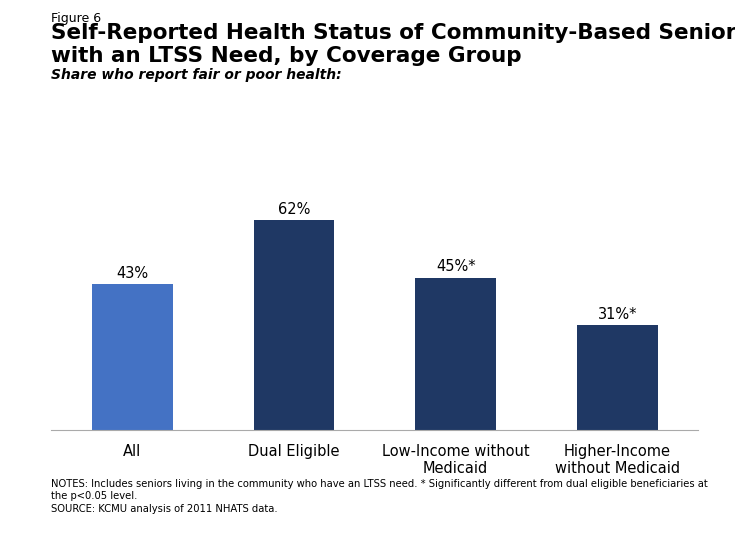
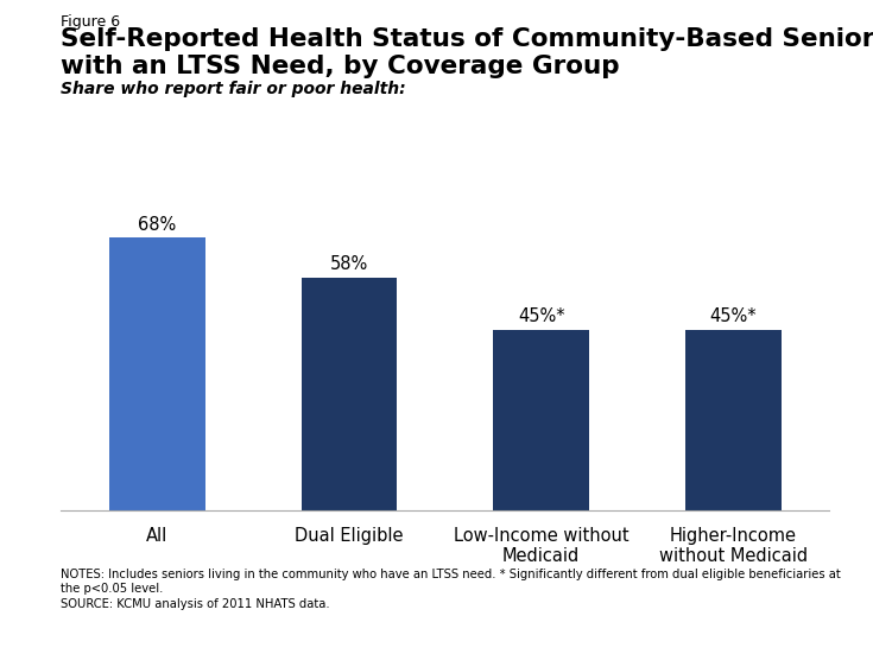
All: 43% -> 68%
Dual Eligible: 62% -> 58%
Higher-Income without Medicaid: 31%* -> 45%*
